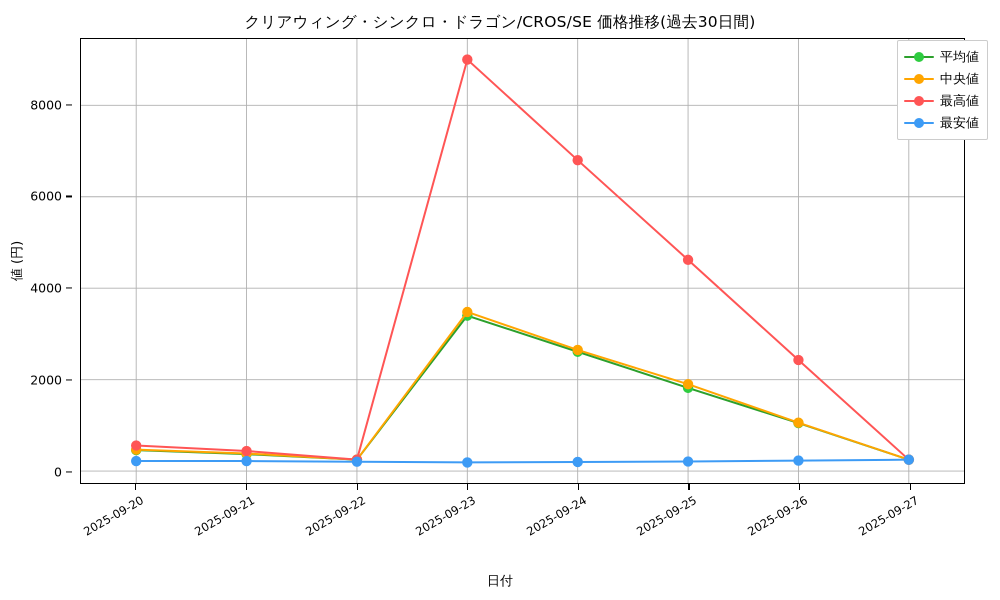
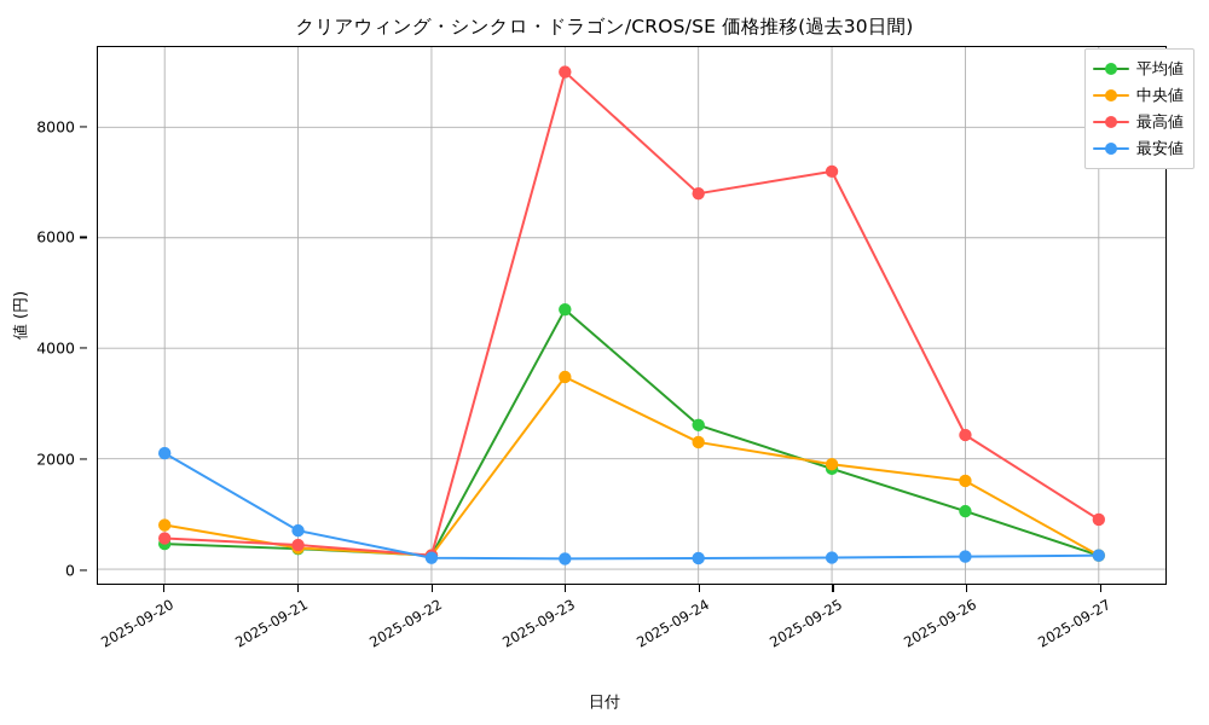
中央値/2025-09-20: 500 -> 800
最安値/2025-09-20: 200 -> 2100
最安値/2025-09-21: 200 -> 700
平均値/2025-09-23: 3400 -> 4700
中央値/2025-09-24: 2600 -> 2300
最高値/2025-09-25: 4600 -> 7200
中央値/2025-09-26: 1100 -> 1600
最高値/2025-09-27: 200 -> 900
